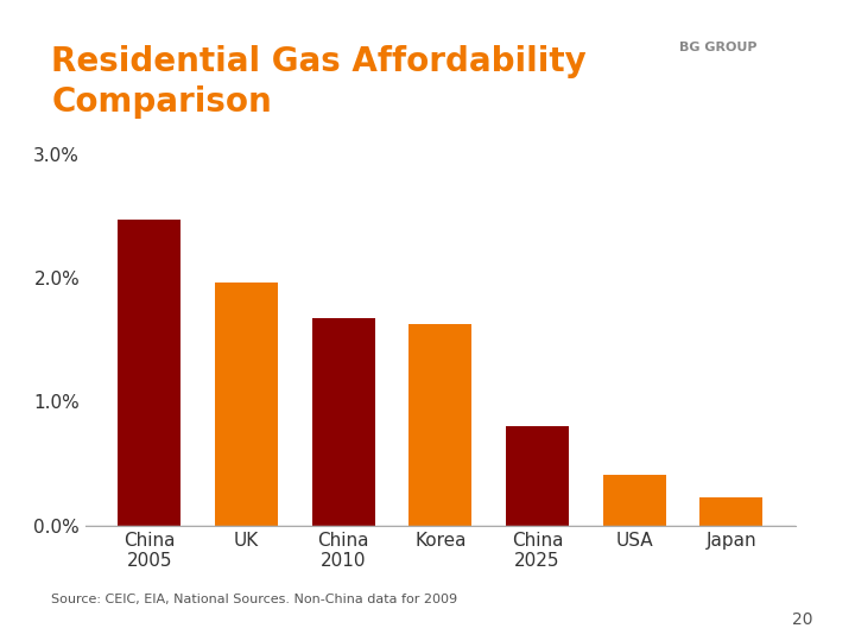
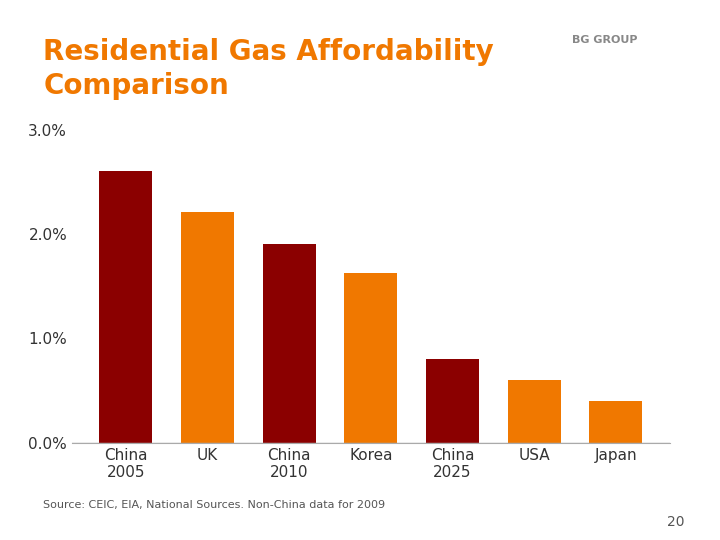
China 2005: 2.47% -> 2.60%
UK: 1.96% -> 2.21%
China 2010: 1.67% -> 1.90%
USA: 0.41% -> 0.60%
Japan: 0.23% -> 0.40%
